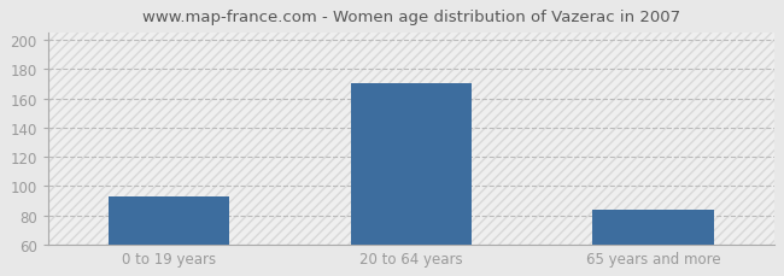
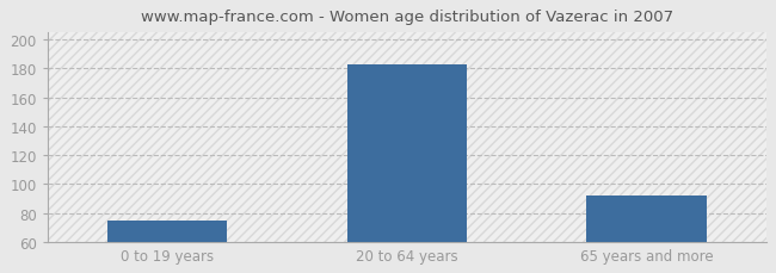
0 to 19 years: 93 -> 75
20 to 64 years: 170 -> 183
65 years and more: 84 -> 92
